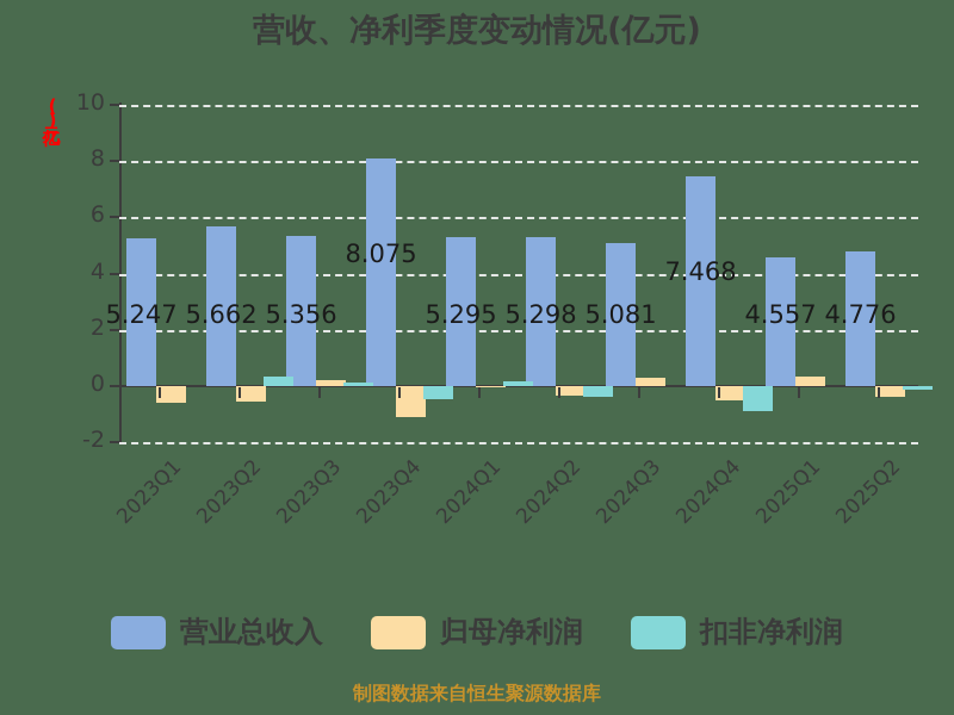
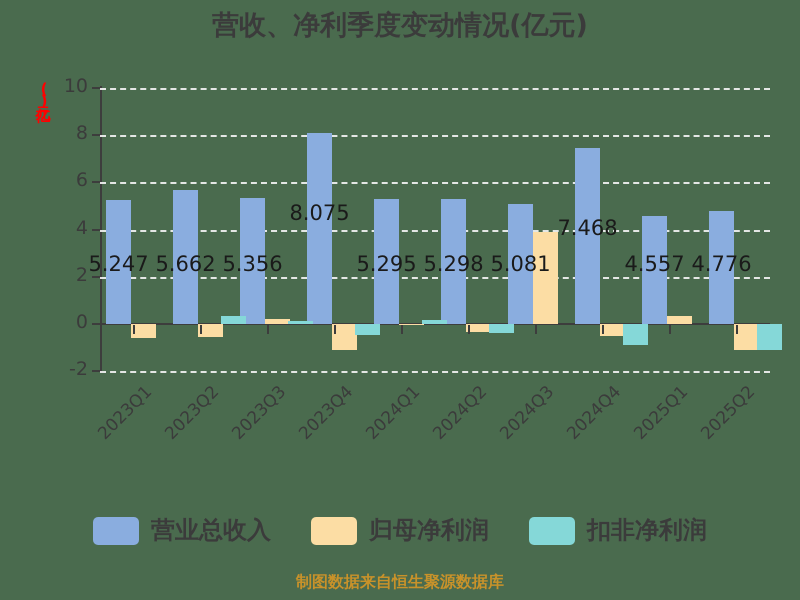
归母净利润/2024Q3: 0.3 -> 3.9
归母净利润/2025Q2: -0.4 -> -1.1
扣非净利润/2025Q2: -0.1 -> -1.1
